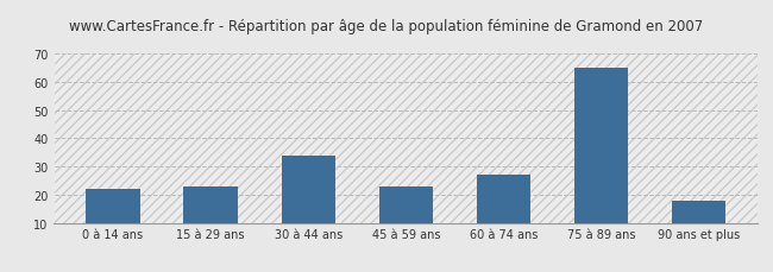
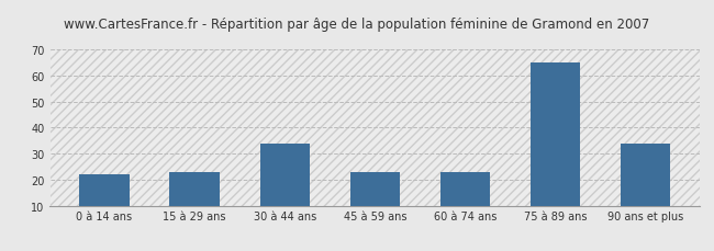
60 à 74 ans: 27 -> 23
90 ans et plus: 18 -> 34
